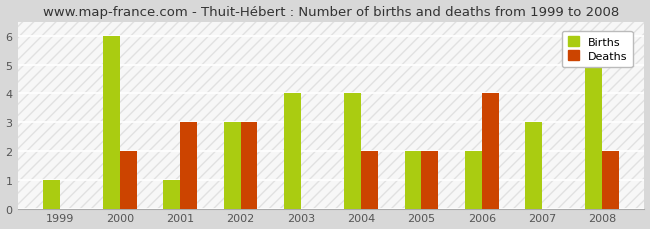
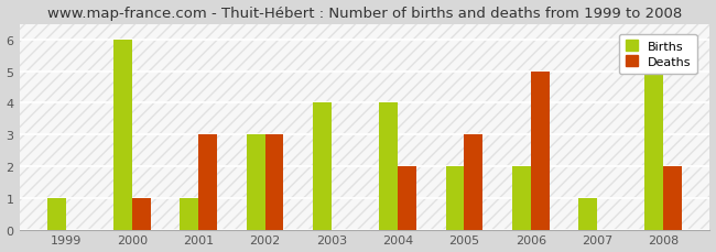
Deaths/2000: 2 -> 1
Deaths/2005: 2 -> 3
Deaths/2006: 4 -> 5
Births/2007: 3 -> 1
